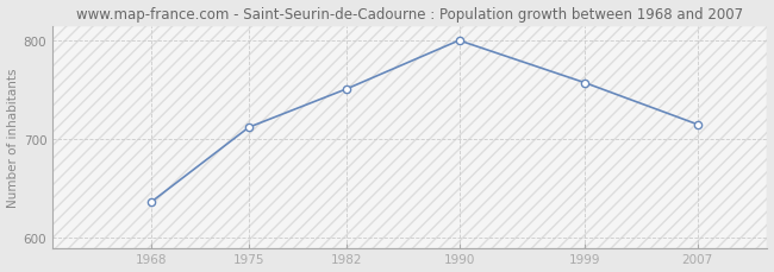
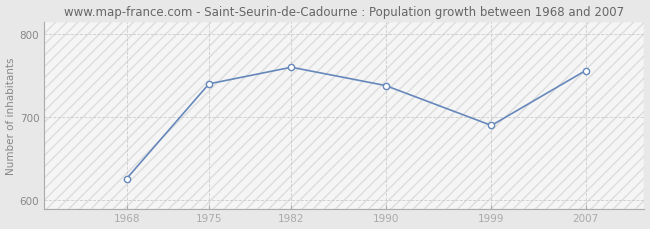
1968: 636 -> 626
1975: 712 -> 740
1982: 751 -> 760
1990: 800 -> 738
1999: 757 -> 690
2007: 715 -> 756
